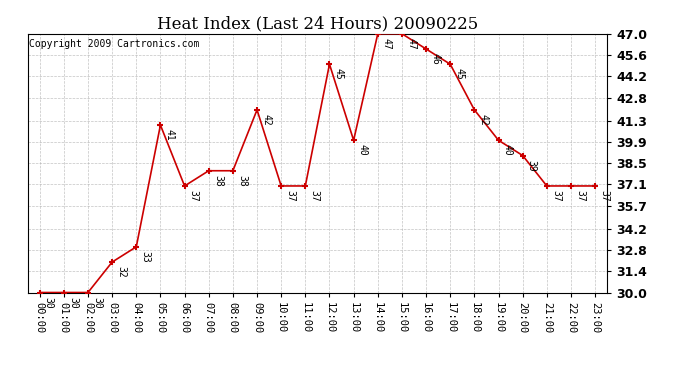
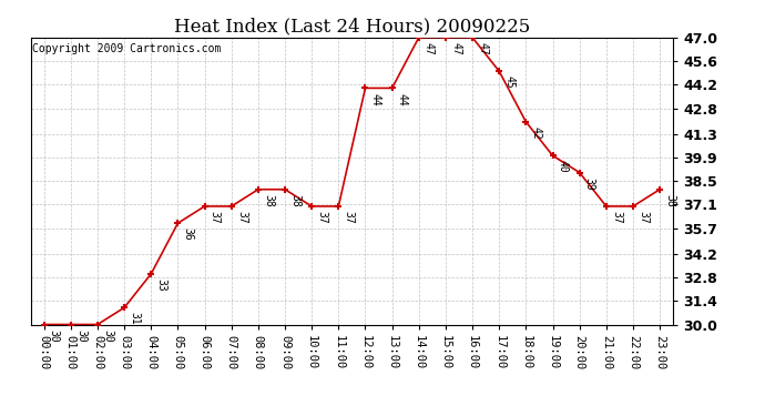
03:00: 32 -> 31
05:00: 41 -> 36
07:00: 38 -> 37
09:00: 42 -> 38
12:00: 45 -> 44
13:00: 40 -> 44
16:00: 46 -> 47
23:00: 37 -> 38
